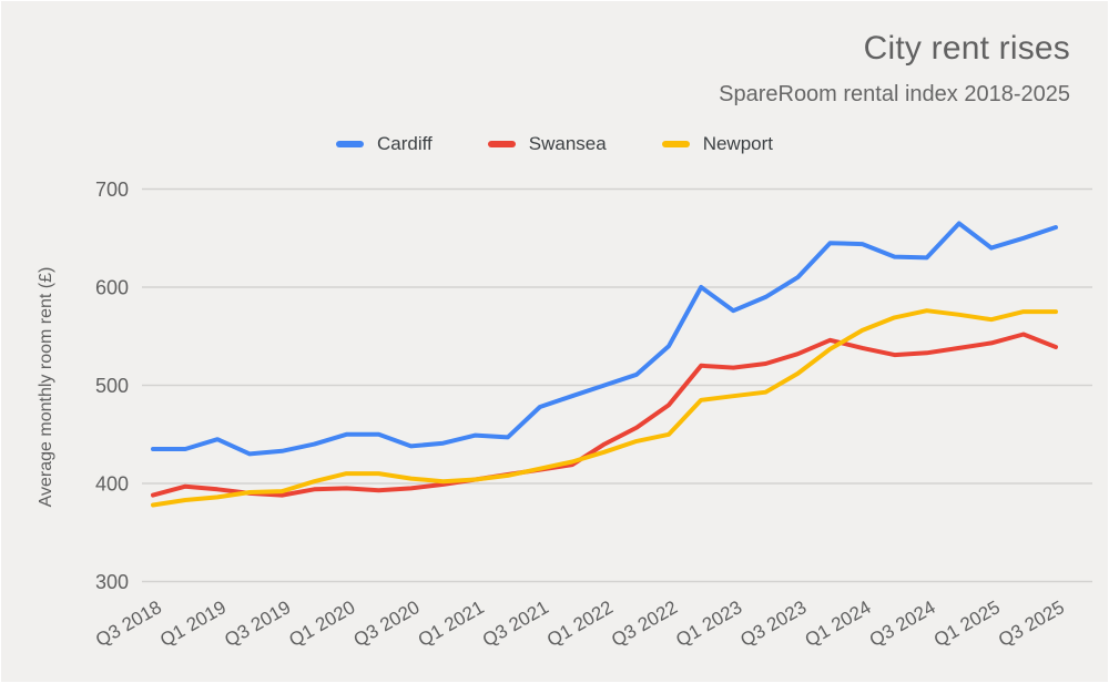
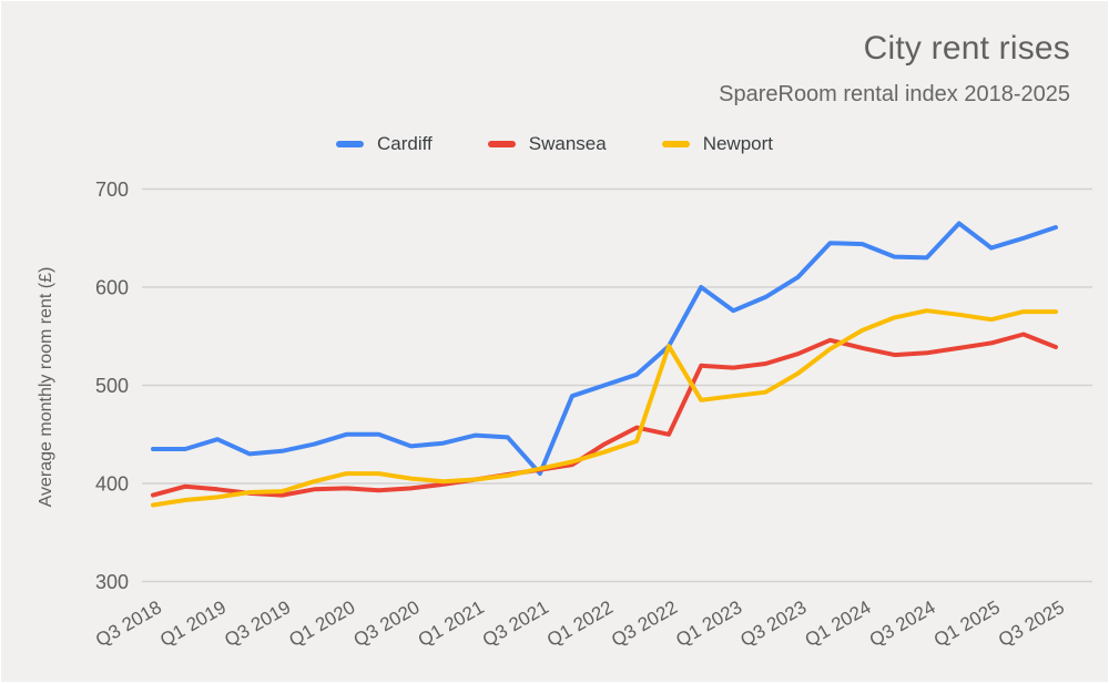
Cardiff/Q3 2021: 480 -> 410
Swansea/Q3 2022: 480 -> 450
Newport/Q3 2022: 450 -> 540
